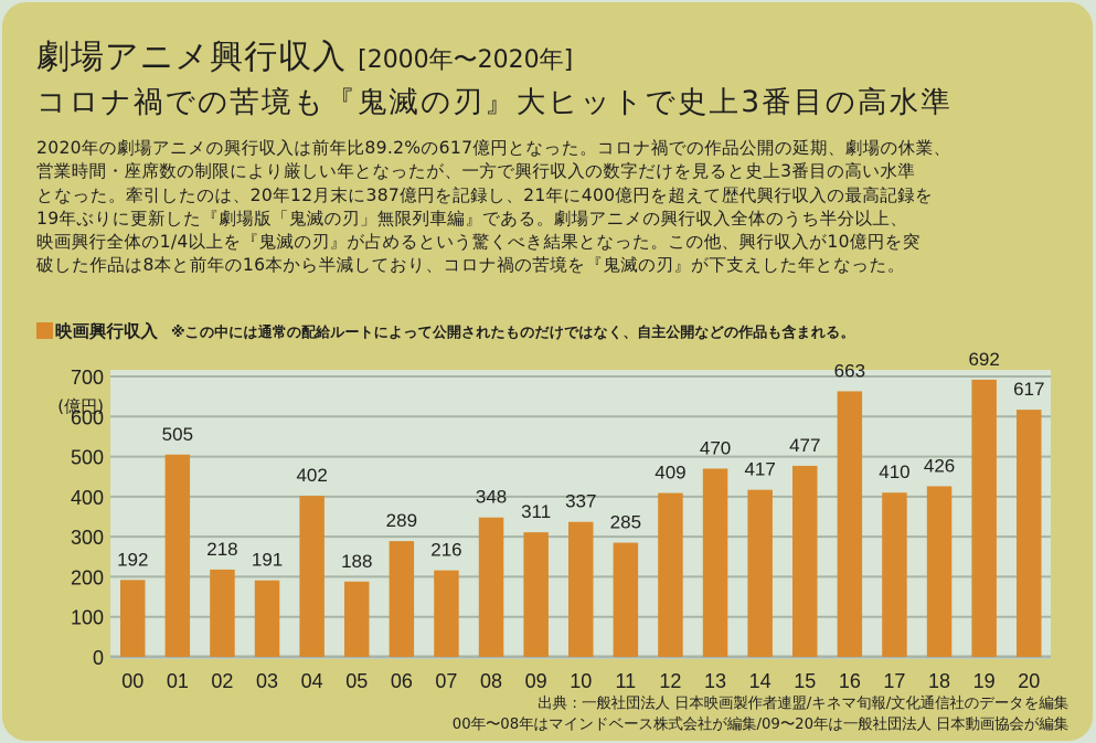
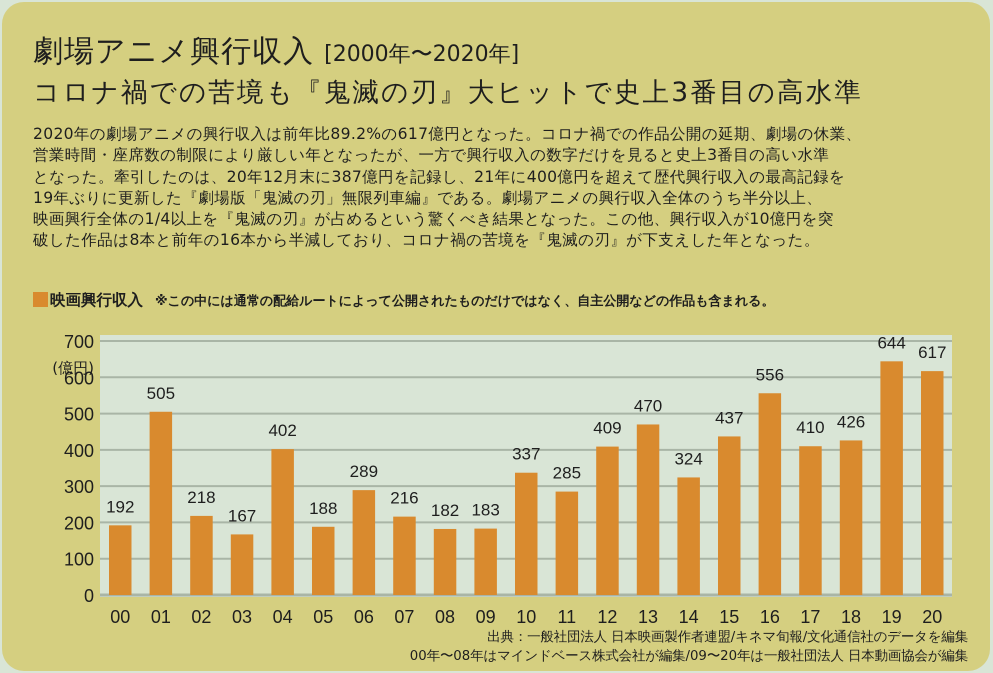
03: 191 -> 167
08: 348 -> 182
09: 311 -> 183
14: 417 -> 324
15: 477 -> 437
16: 663 -> 556
19: 692 -> 644
